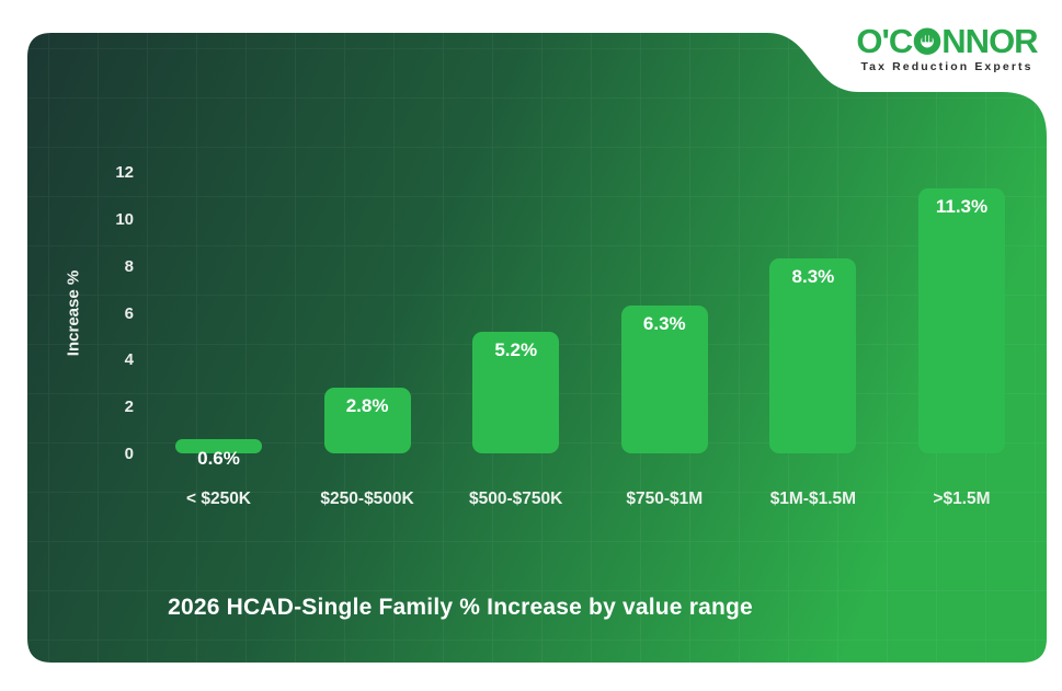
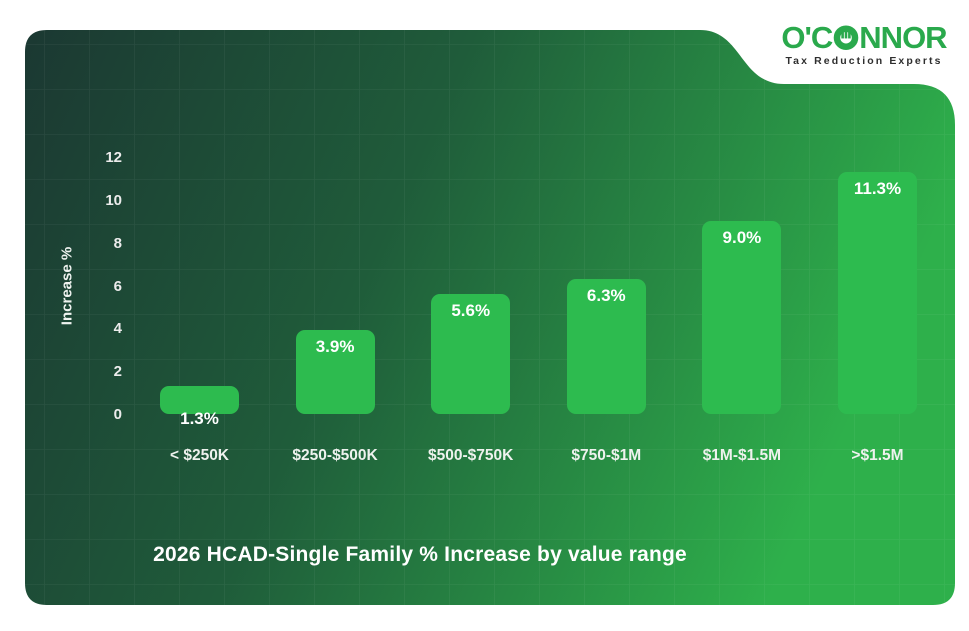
< $250K: 0.6% -> 1.3%
$250-$500K: 2.8% -> 3.9%
$500-$750K: 5.2% -> 5.6%
$1M-$1.5M: 8.3% -> 9.0%
